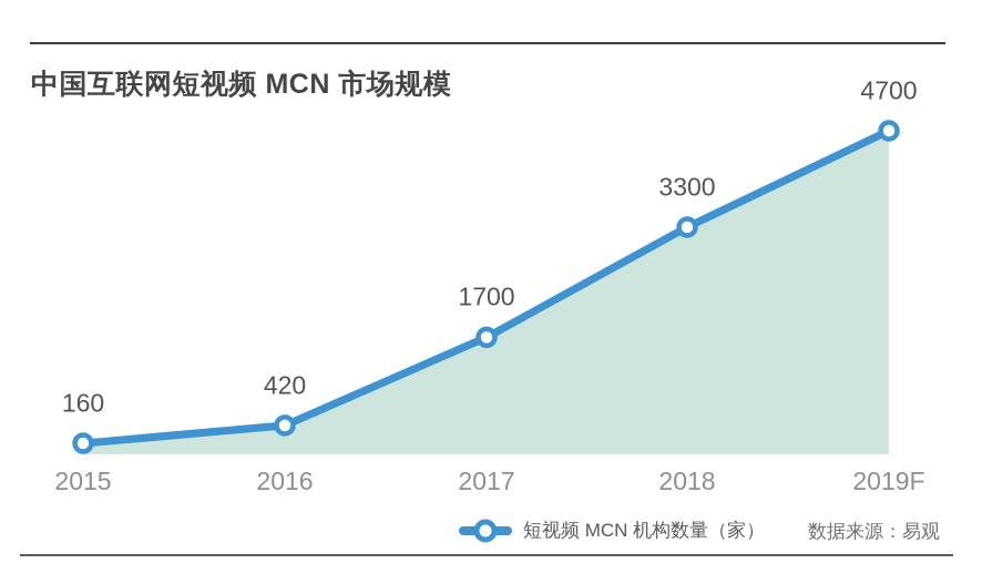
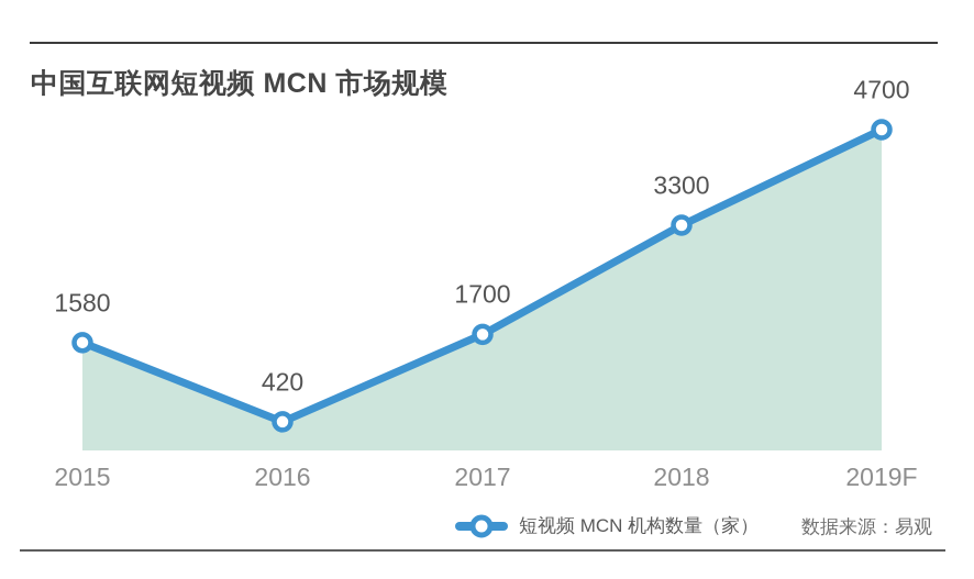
2015: 160 -> 1580
